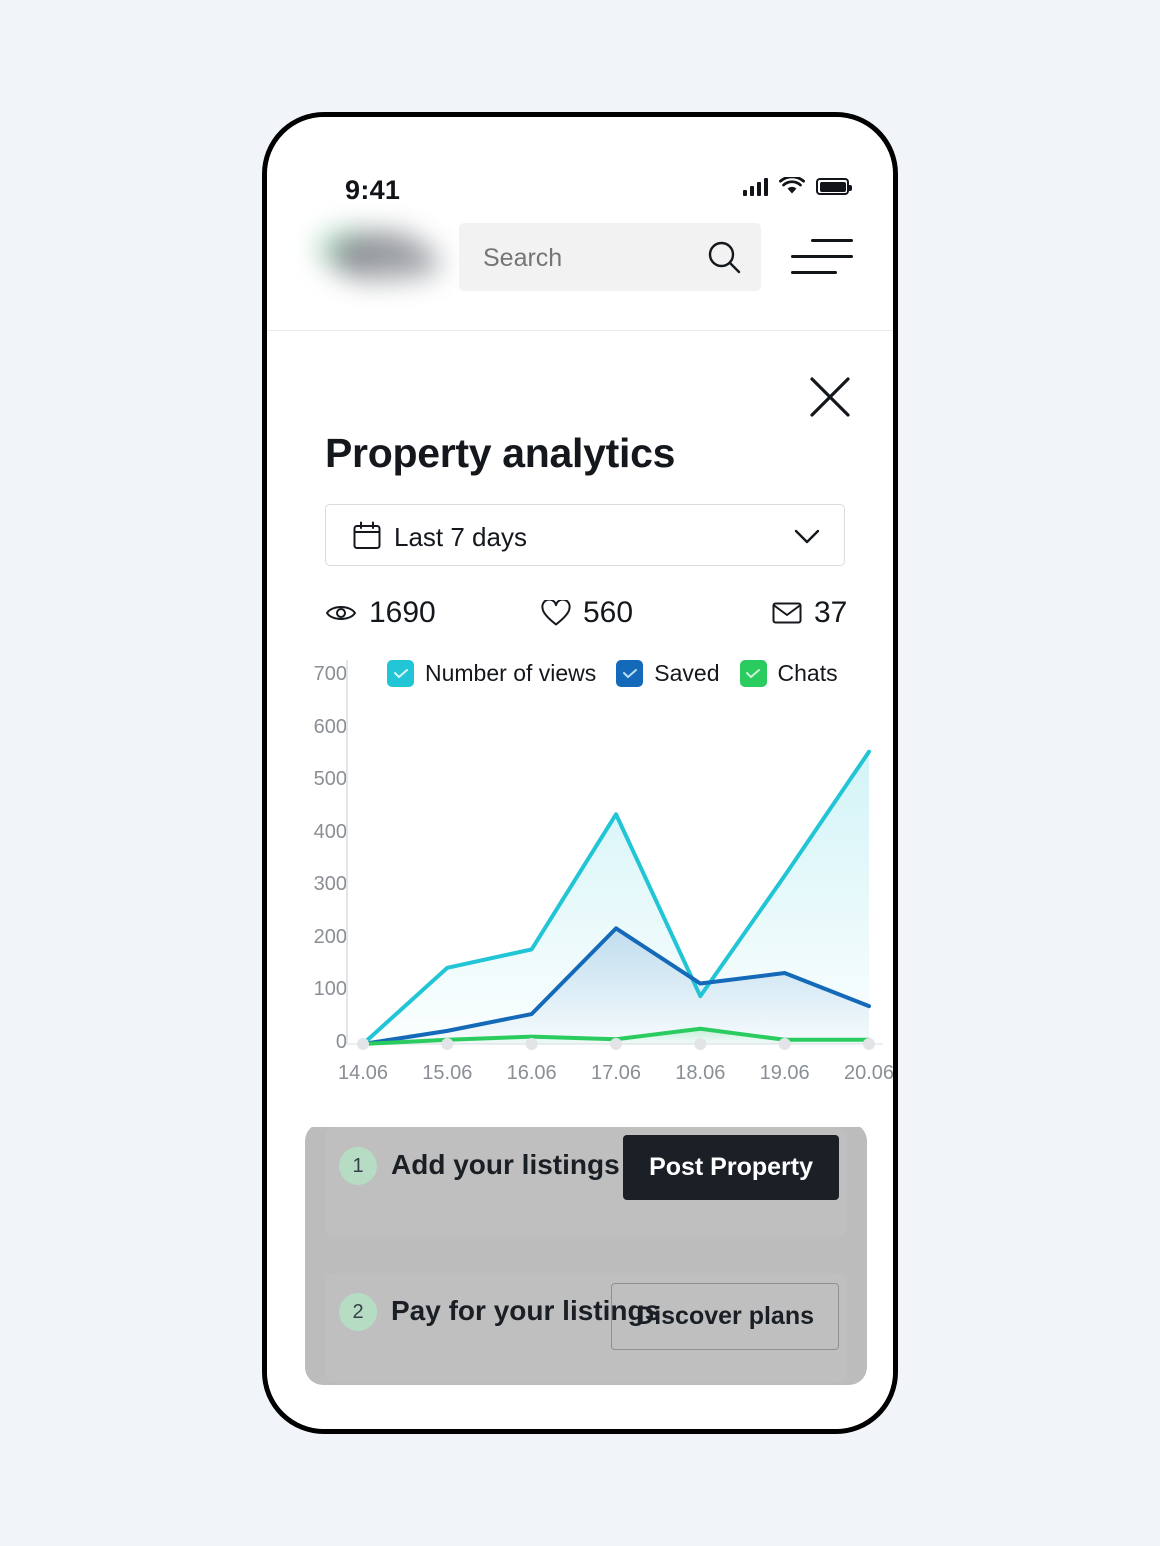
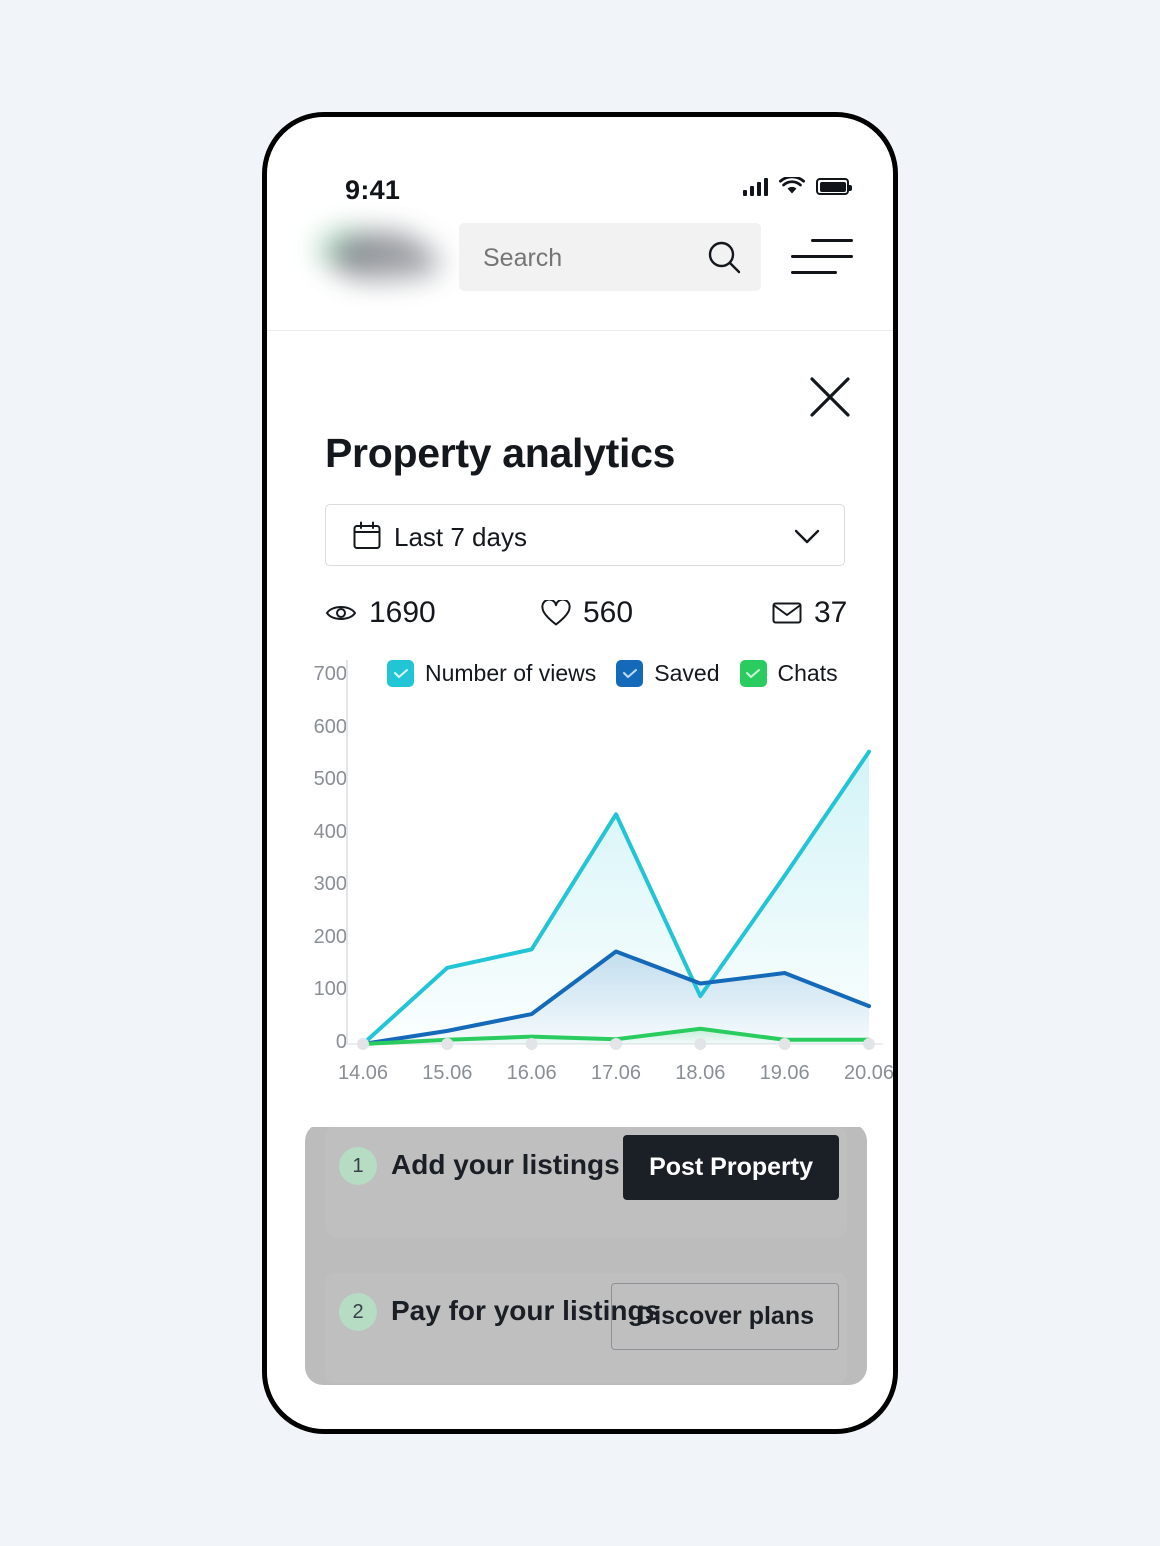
Saved/17.06: 220 -> 180
